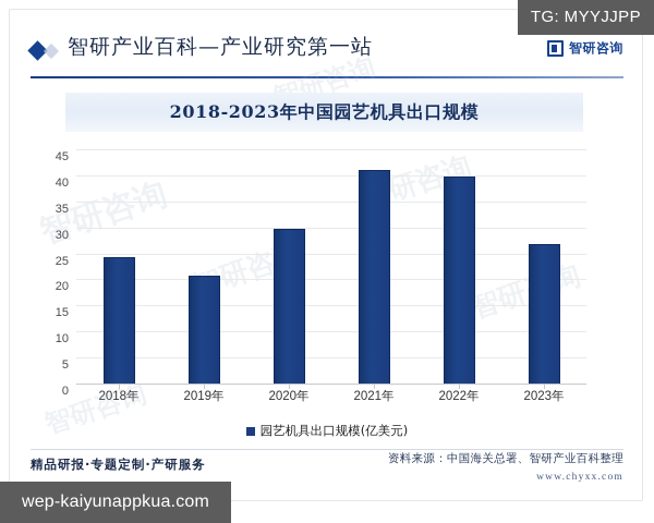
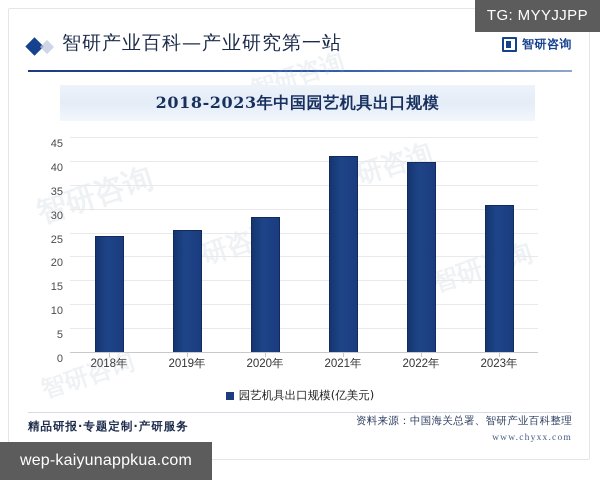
2019年: 21 -> 26
2020年: 30 -> 28
2023年: 27 -> 31
